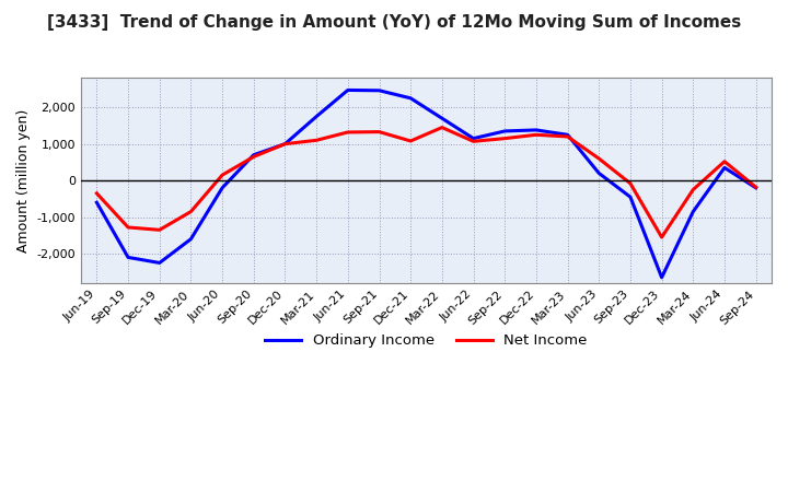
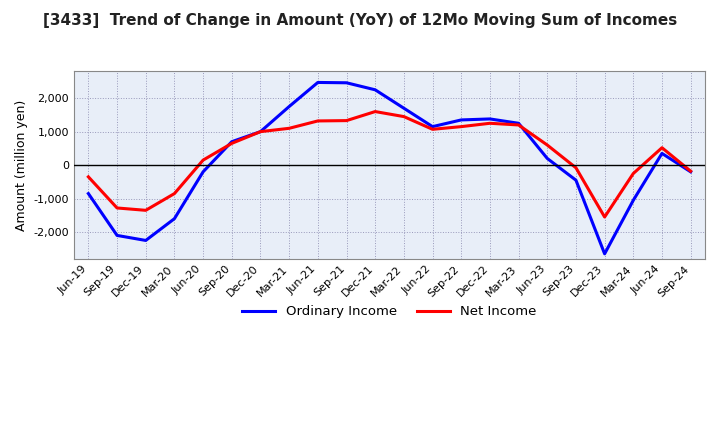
Ordinary Income/Jun-19: -600 -> -850
Net Income/Dec-21: 1,080 -> 1,600
Ordinary Income/Mar-24: -850 -> -1,050
